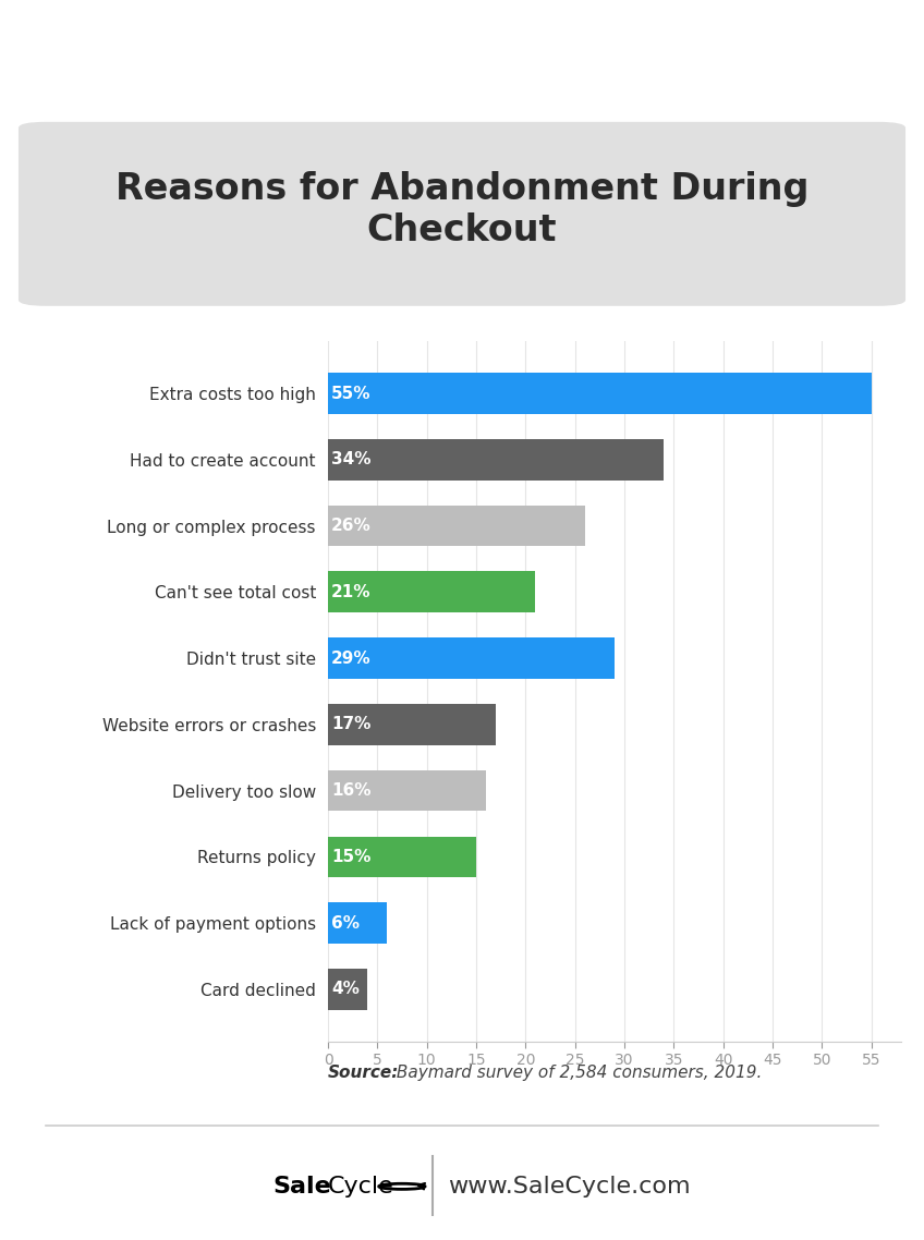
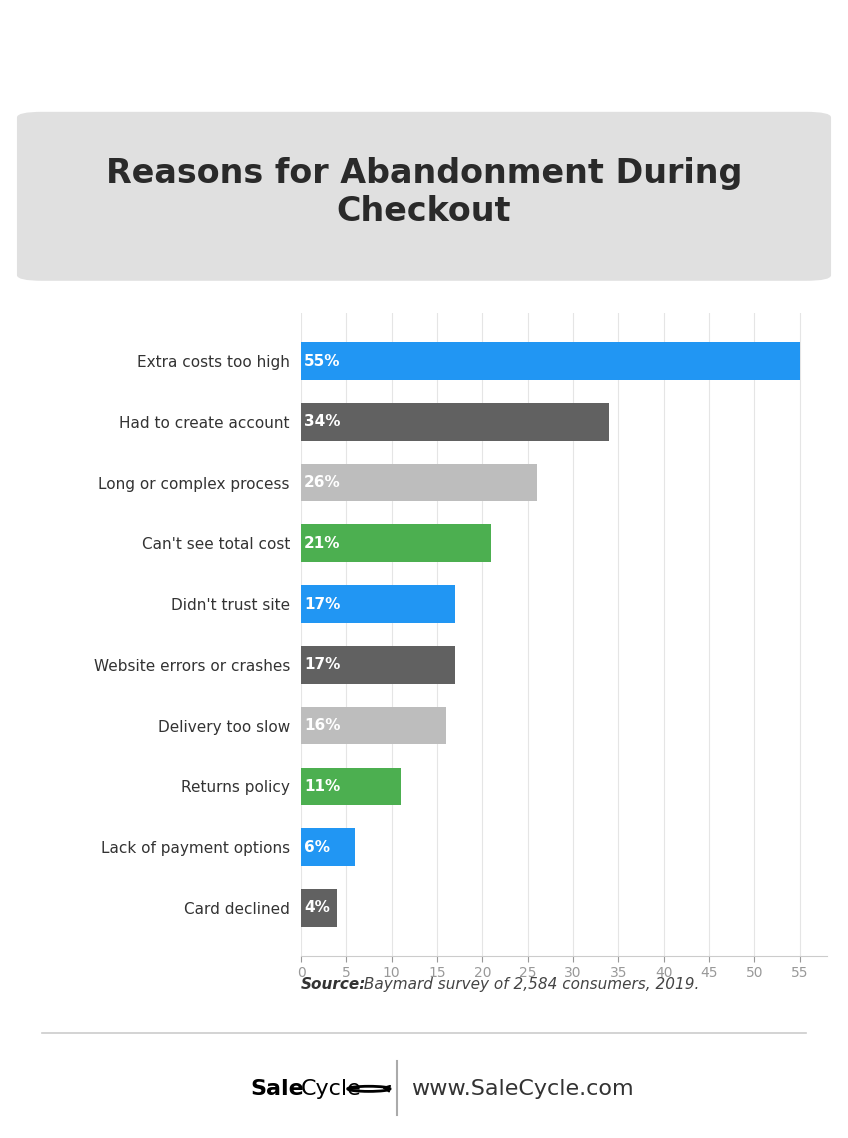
Didn't trust site: 29% -> 17%
Returns policy: 15% -> 11%
